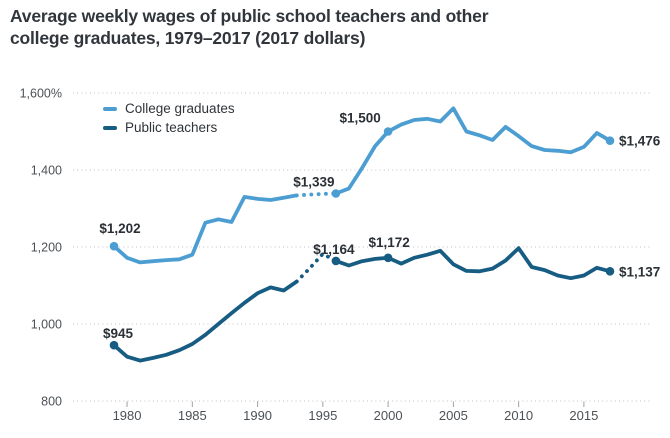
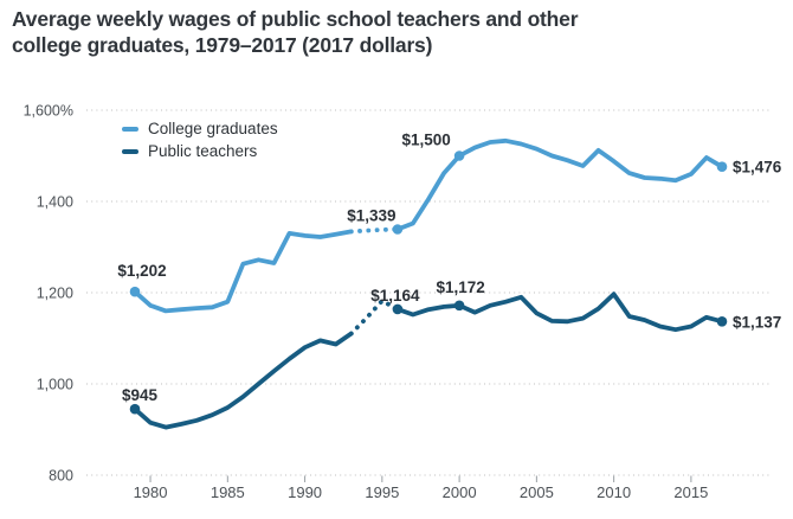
College graduates/2005: 1560% -> 1520%
